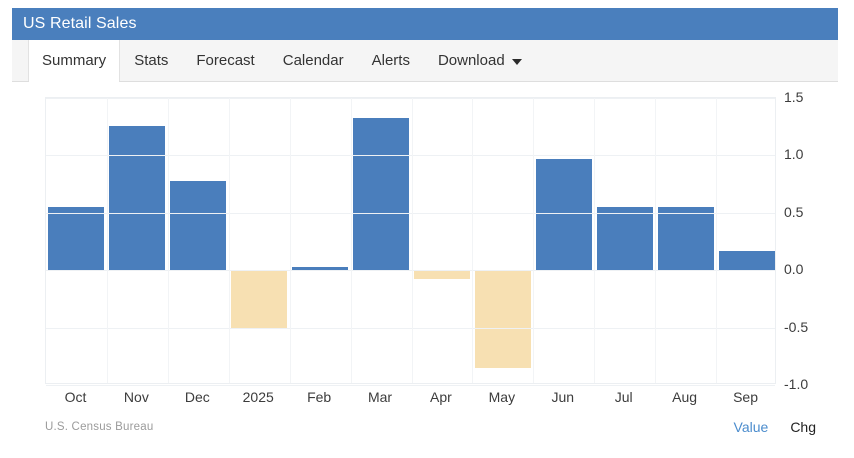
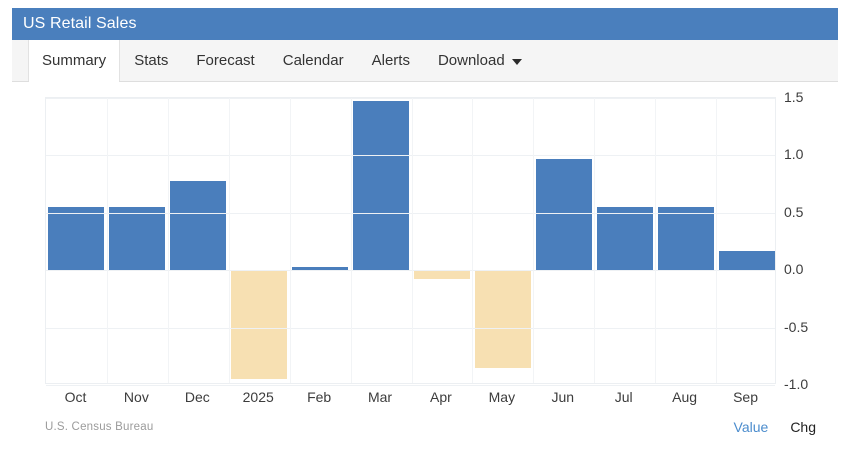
Nov: 1.26 -> 0.55
2025: -0.50 -> -0.95
Mar: 1.33 -> 1.47
